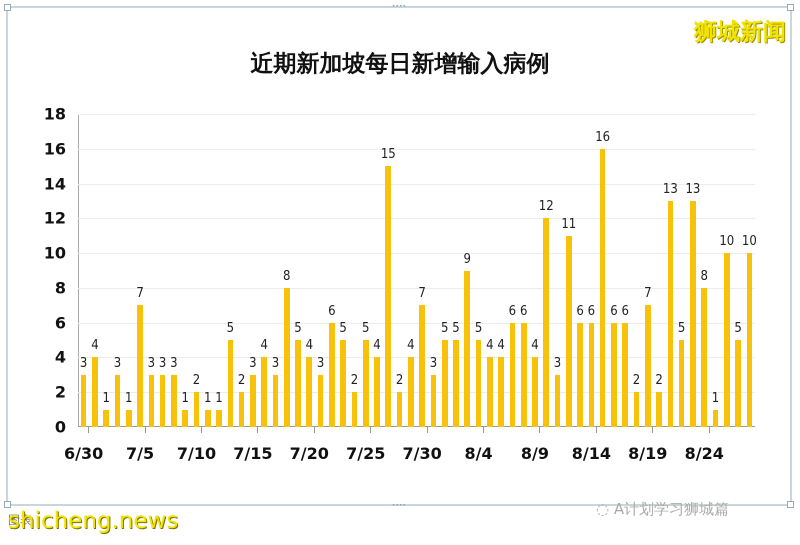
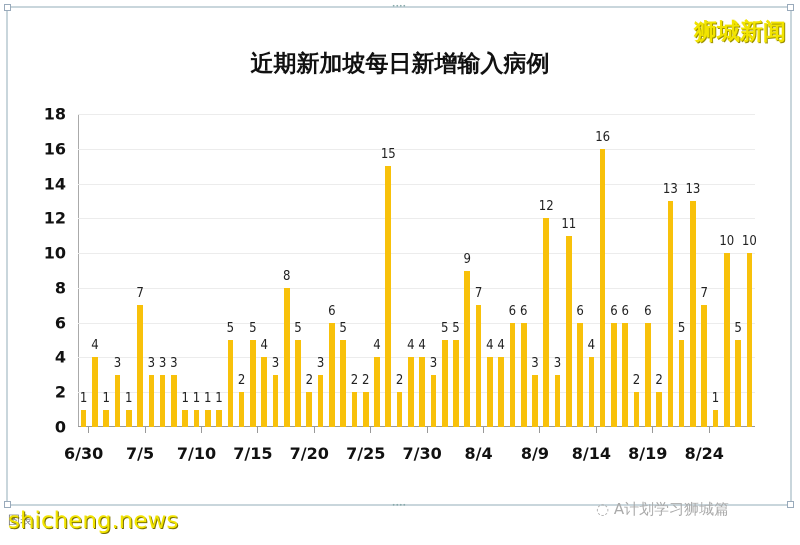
6/30: 3 -> 1
7/10: 2 -> 1
7/15: 3 -> 5
7/20: 4 -> 2
7/25: 5 -> 2
7/30: 7 -> 4
8/4: 5 -> 7
8/9: 4 -> 3
8/14: 6 -> 4
8/19: 7 -> 6
8/24: 8 -> 7
